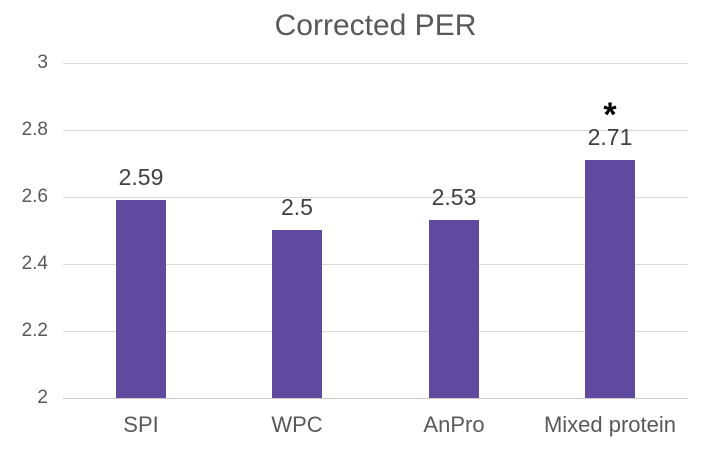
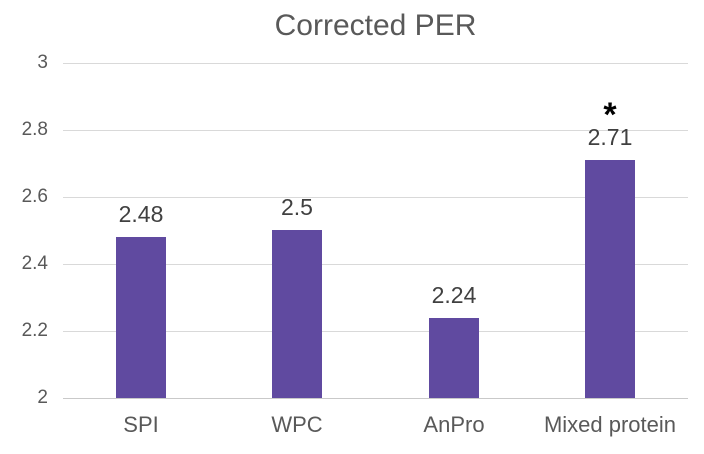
SPI: 2.59 -> 2.48
AnPro: 2.53 -> 2.24
